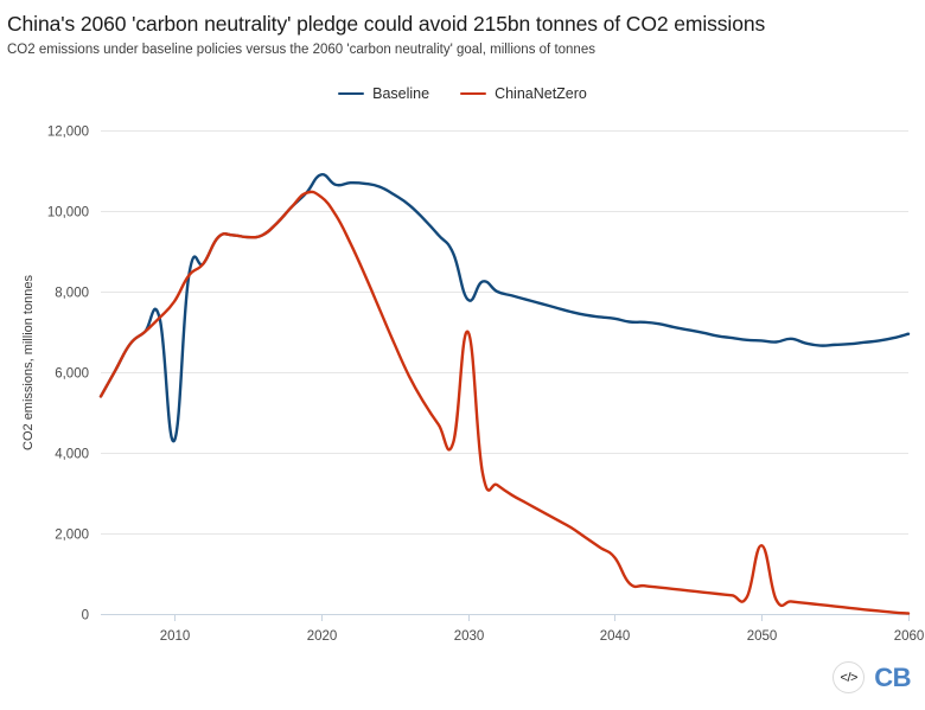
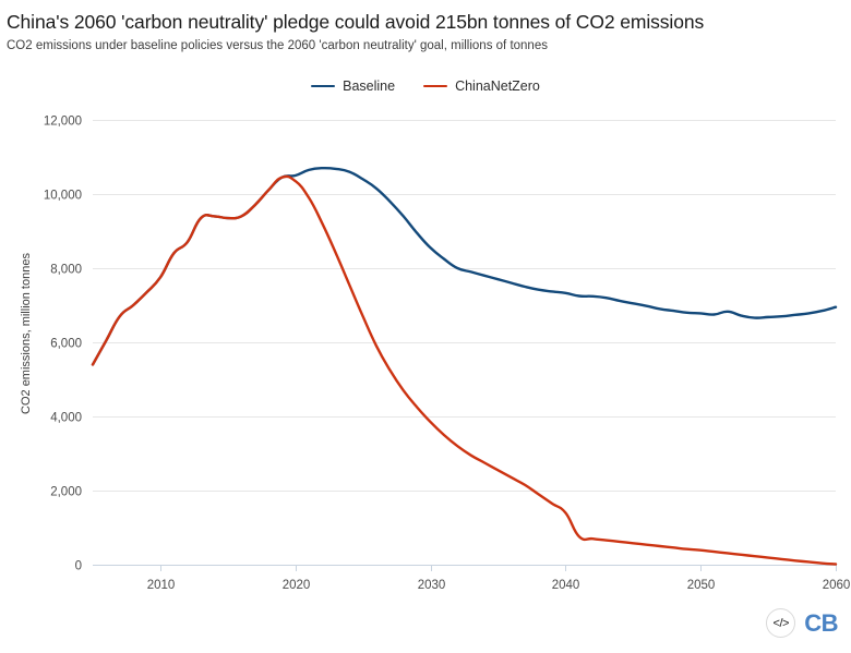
Baseline/2010: 4300 -> 7800
Baseline/2020: 10900 -> 10500
Baseline/2030: 7800 -> 8600
ChinaNetZero/2030: 7000 -> 3800
ChinaNetZero/2050: 1700 -> 400
